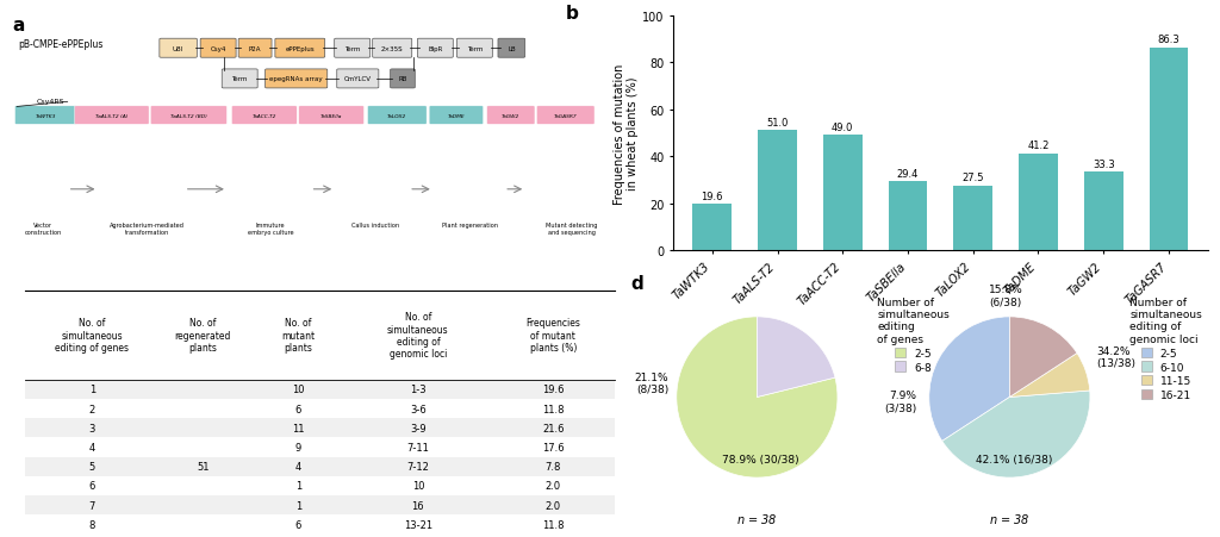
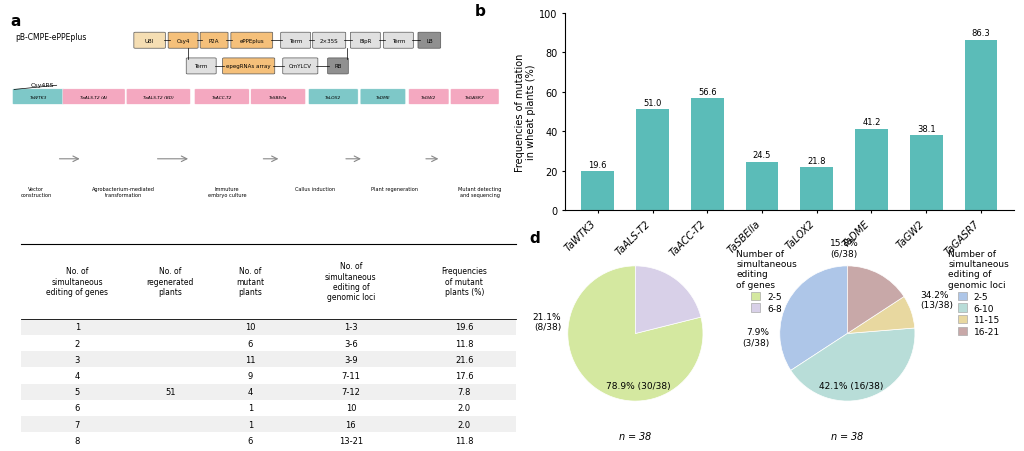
TaACC-T2: 49.0 -> 56.6
TaSBElla: 29.4 -> 24.5
TaLOX2: 27.5 -> 21.8
TaGW2: 33.3 -> 38.1
